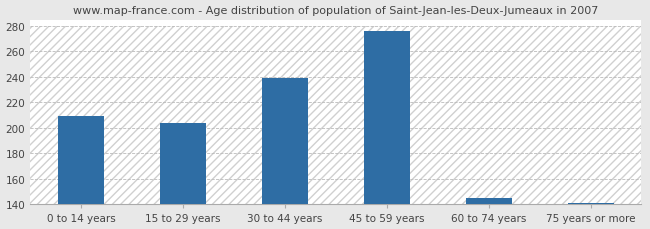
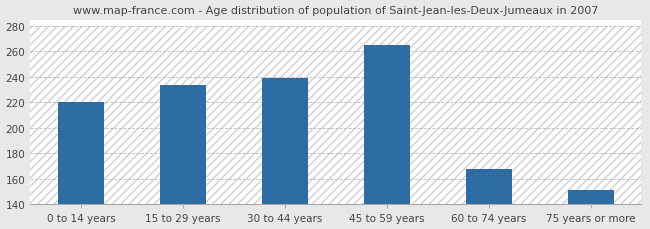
0 to 14 years: 209 -> 220
15 to 29 years: 204 -> 234
45 to 59 years: 276 -> 265
60 to 74 years: 145 -> 168
75 years or more: 141 -> 151
